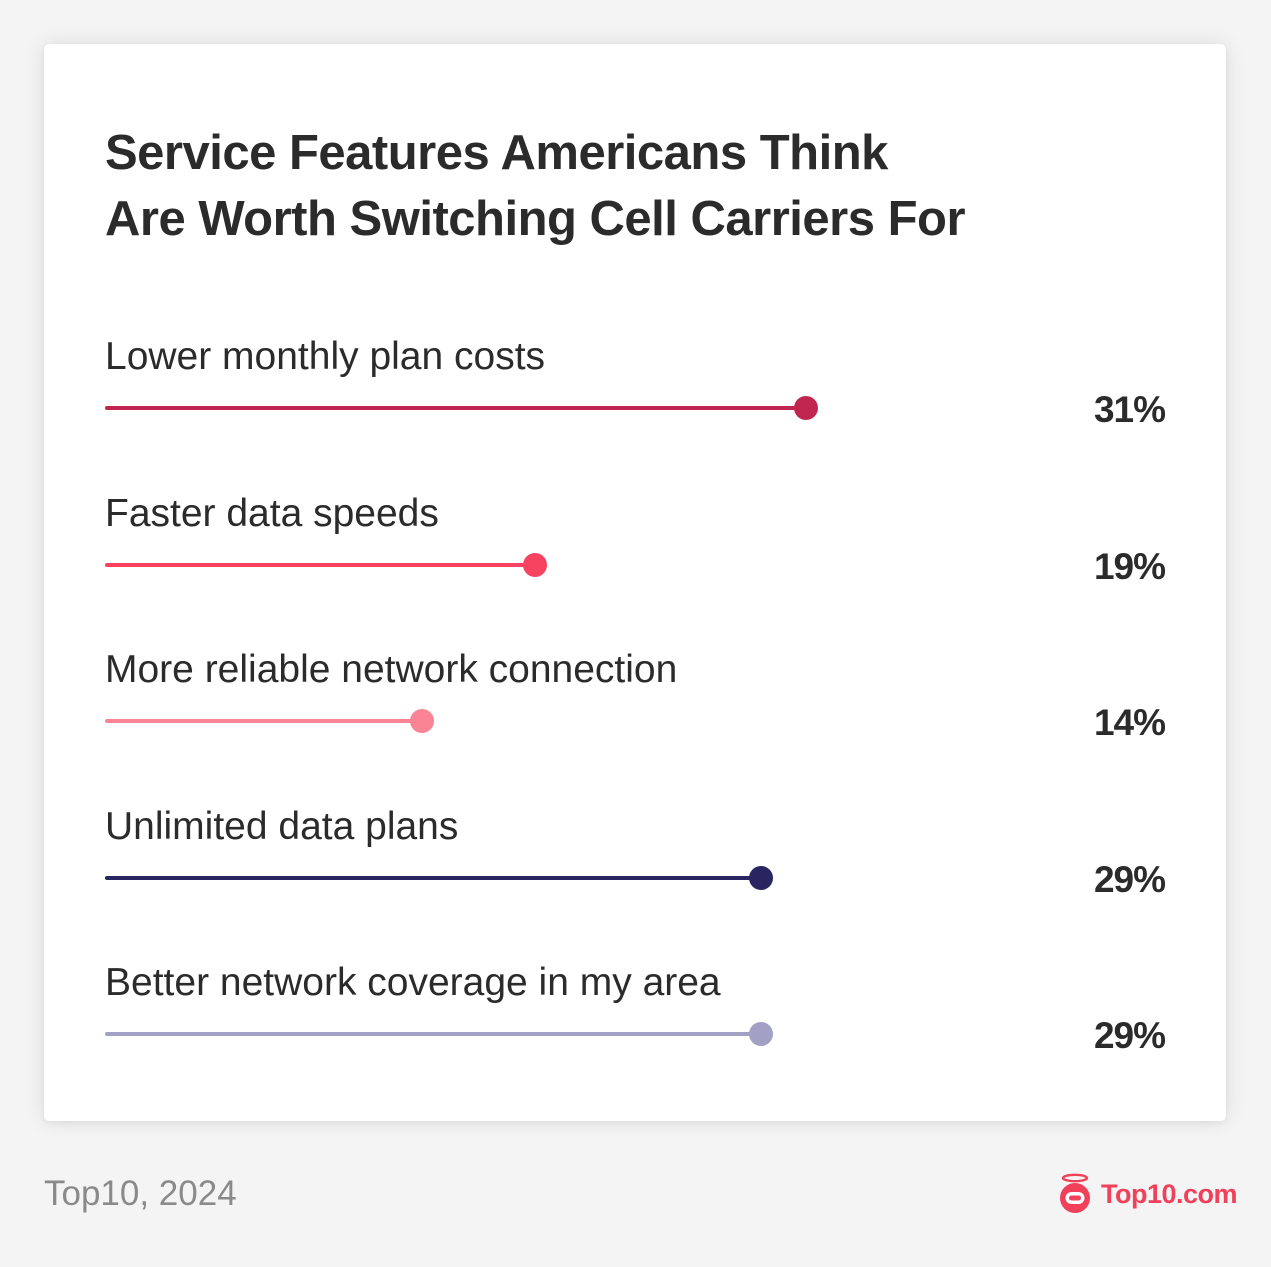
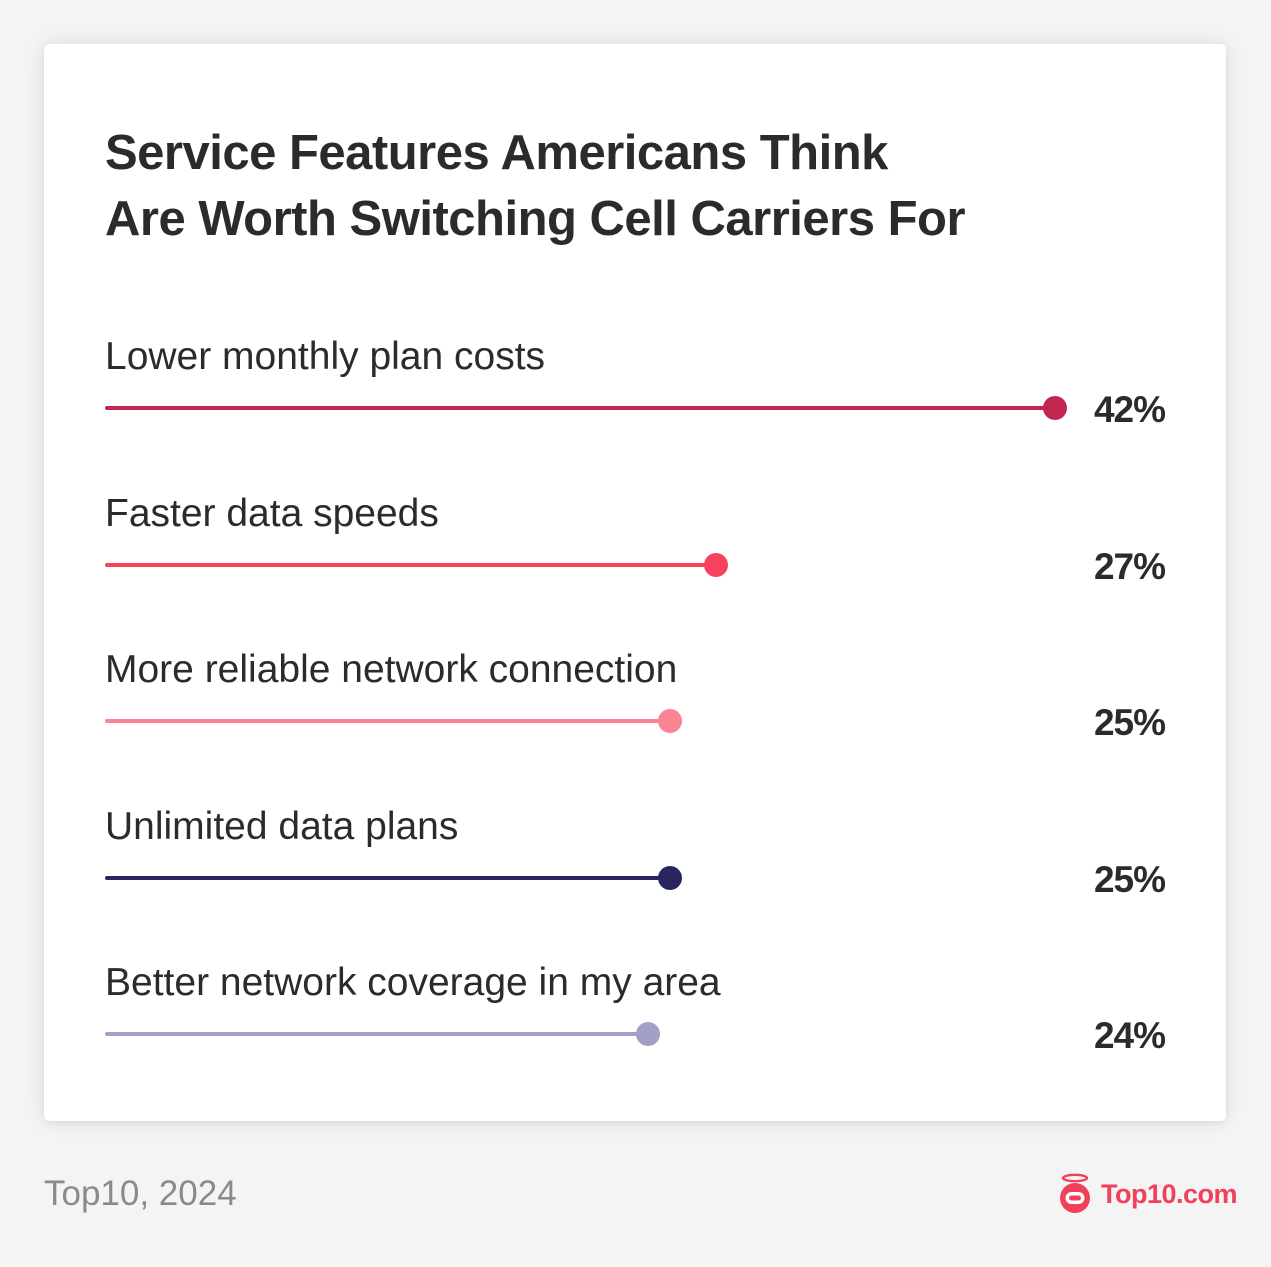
Lower monthly plan costs: 31% -> 42%
Faster data speeds: 19% -> 27%
More reliable network connection: 14% -> 25%
Unlimited data plans: 29% -> 25%
Better network coverage in my area: 29% -> 24%
